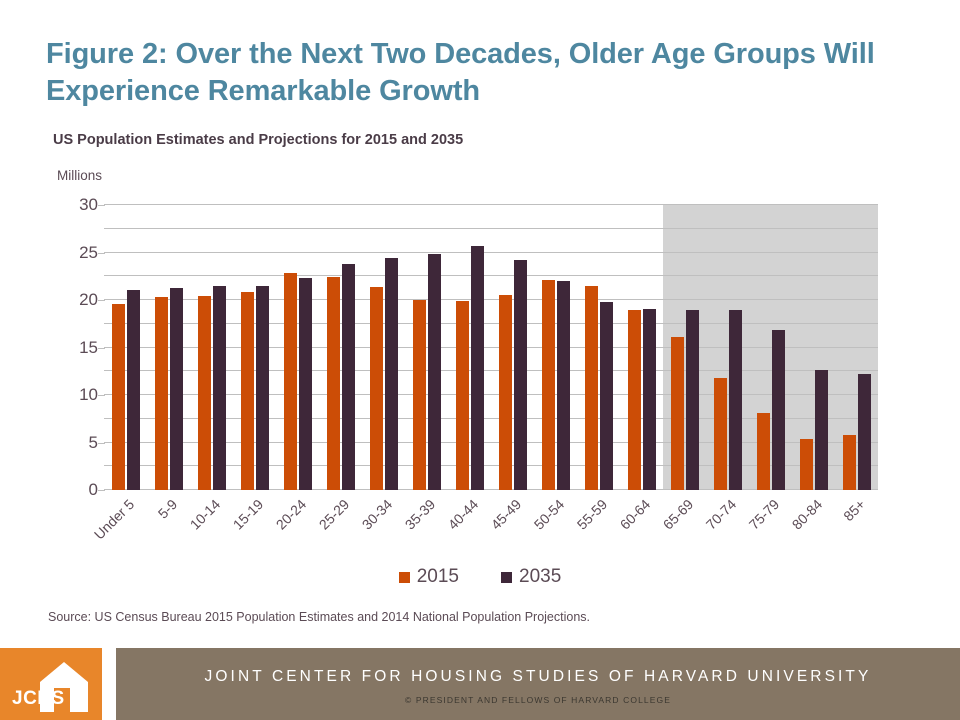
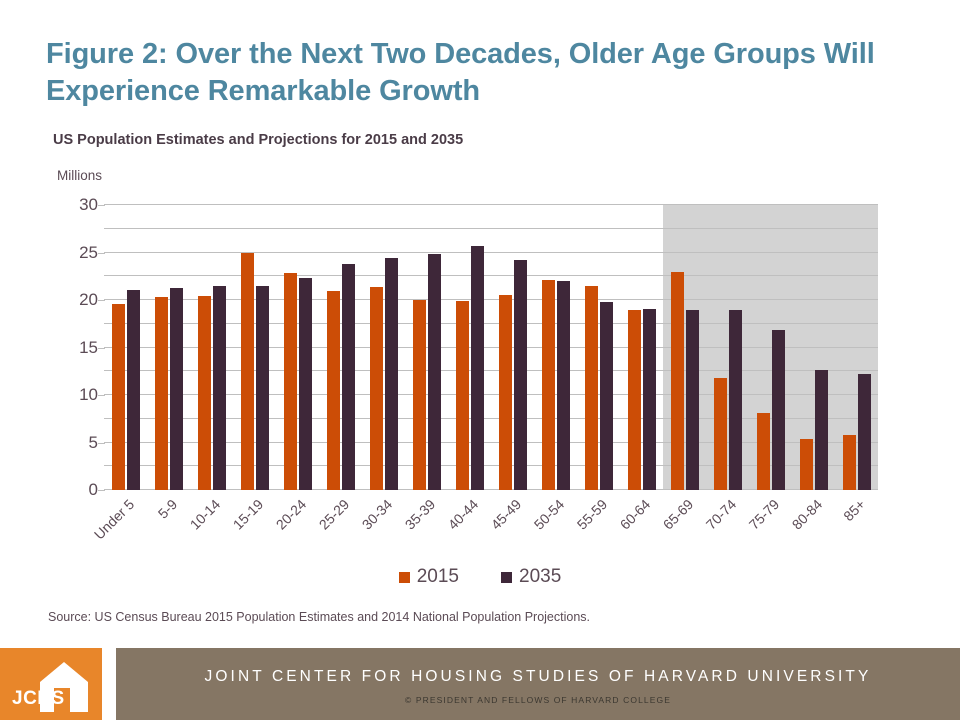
2015/15-19: 21 -> 25
2015/25-29: 22 -> 21
2015/65-69: 16 -> 23
